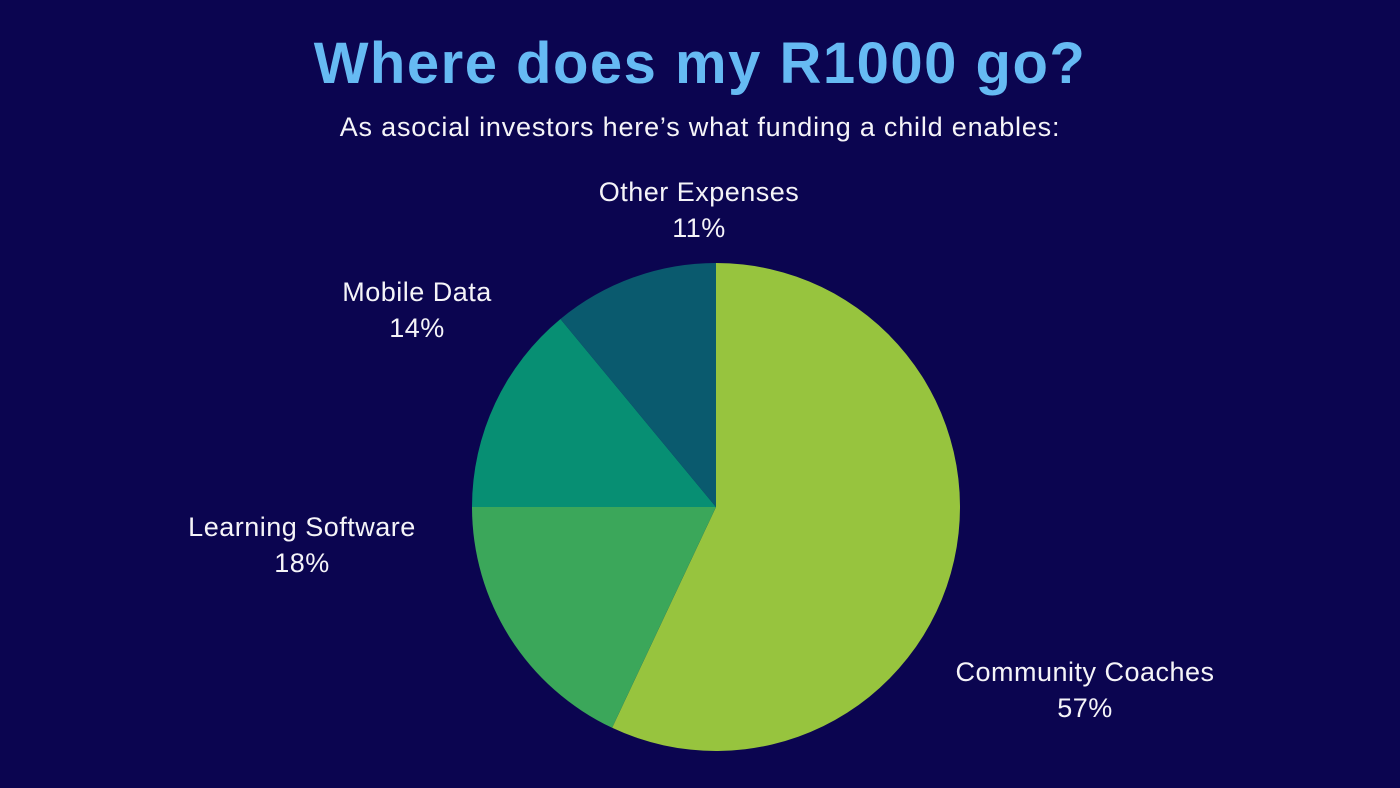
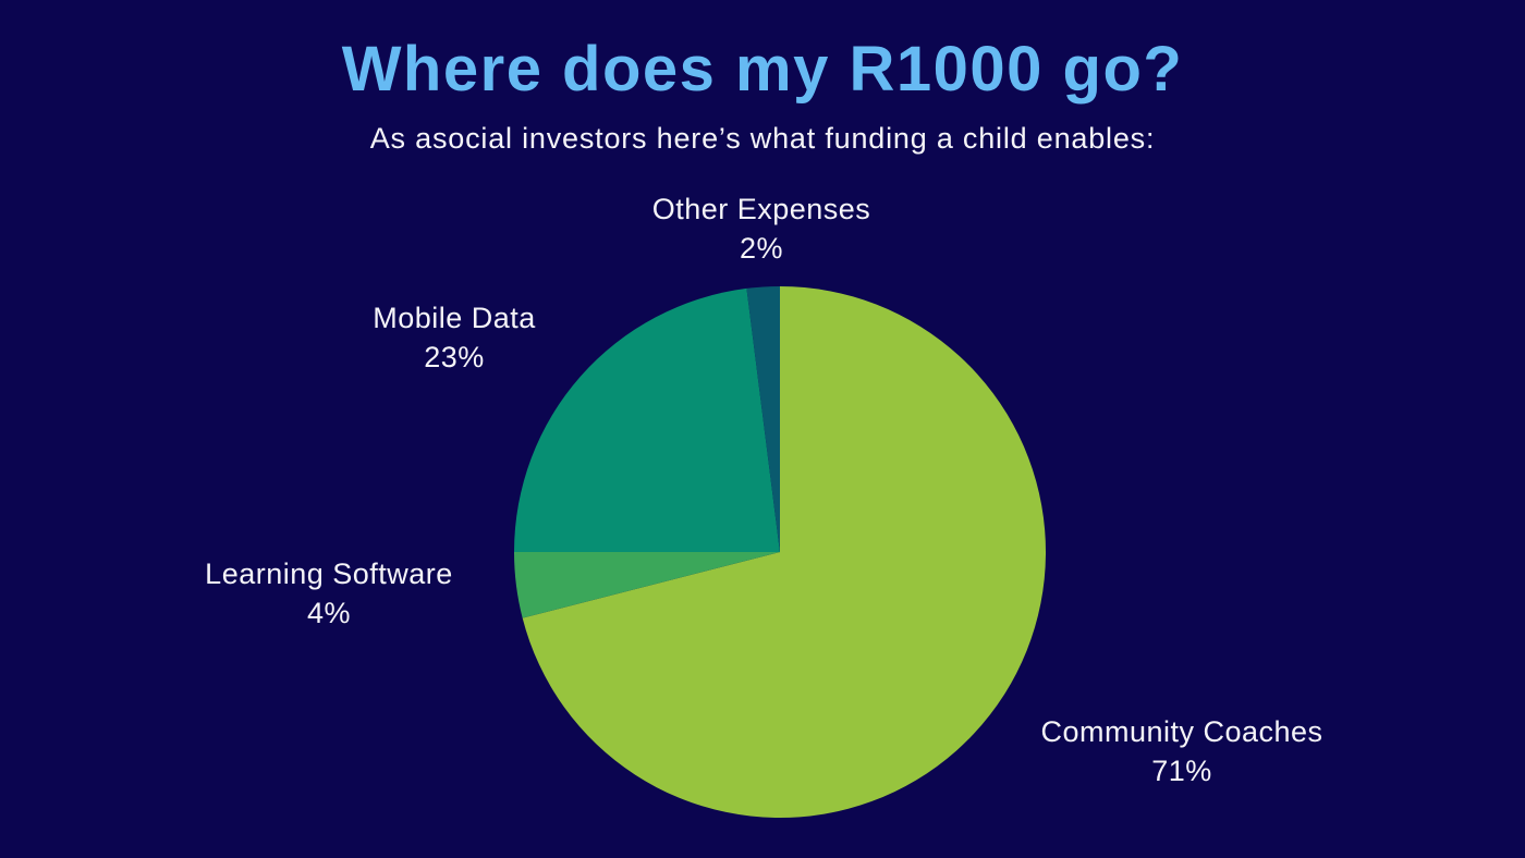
Community Coaches: 57% -> 71%
Learning Software: 18% -> 4%
Mobile Data: 14% -> 23%
Other Expenses: 11% -> 2%
